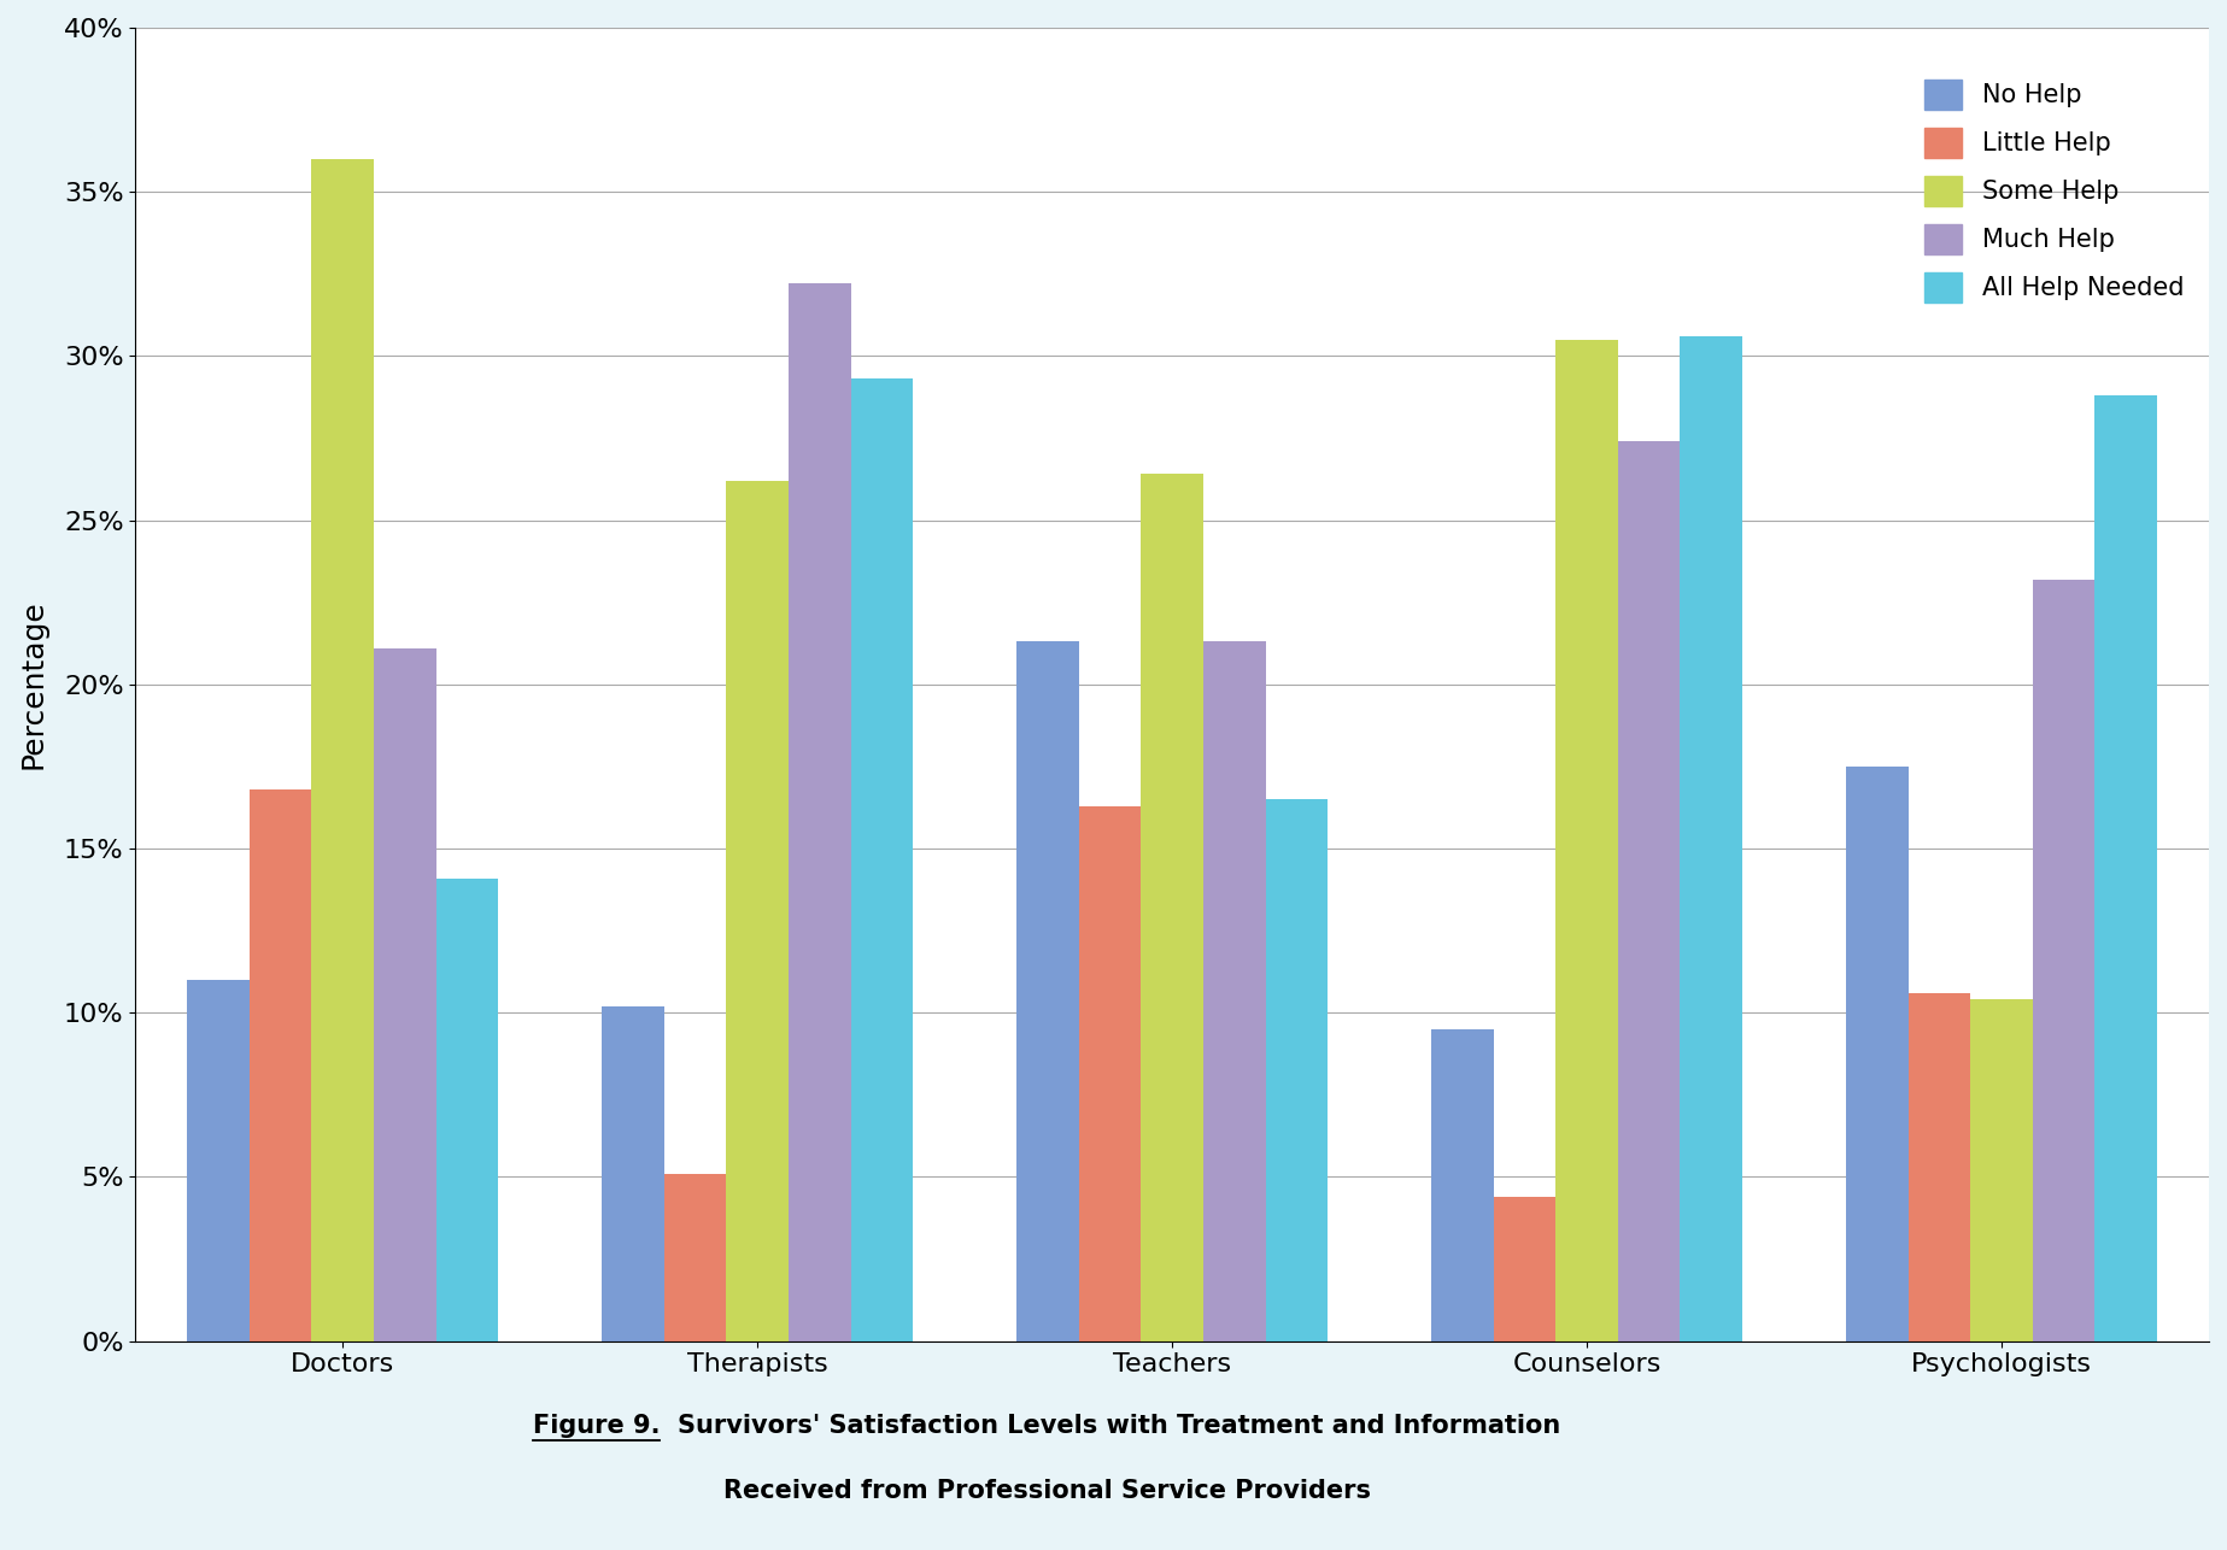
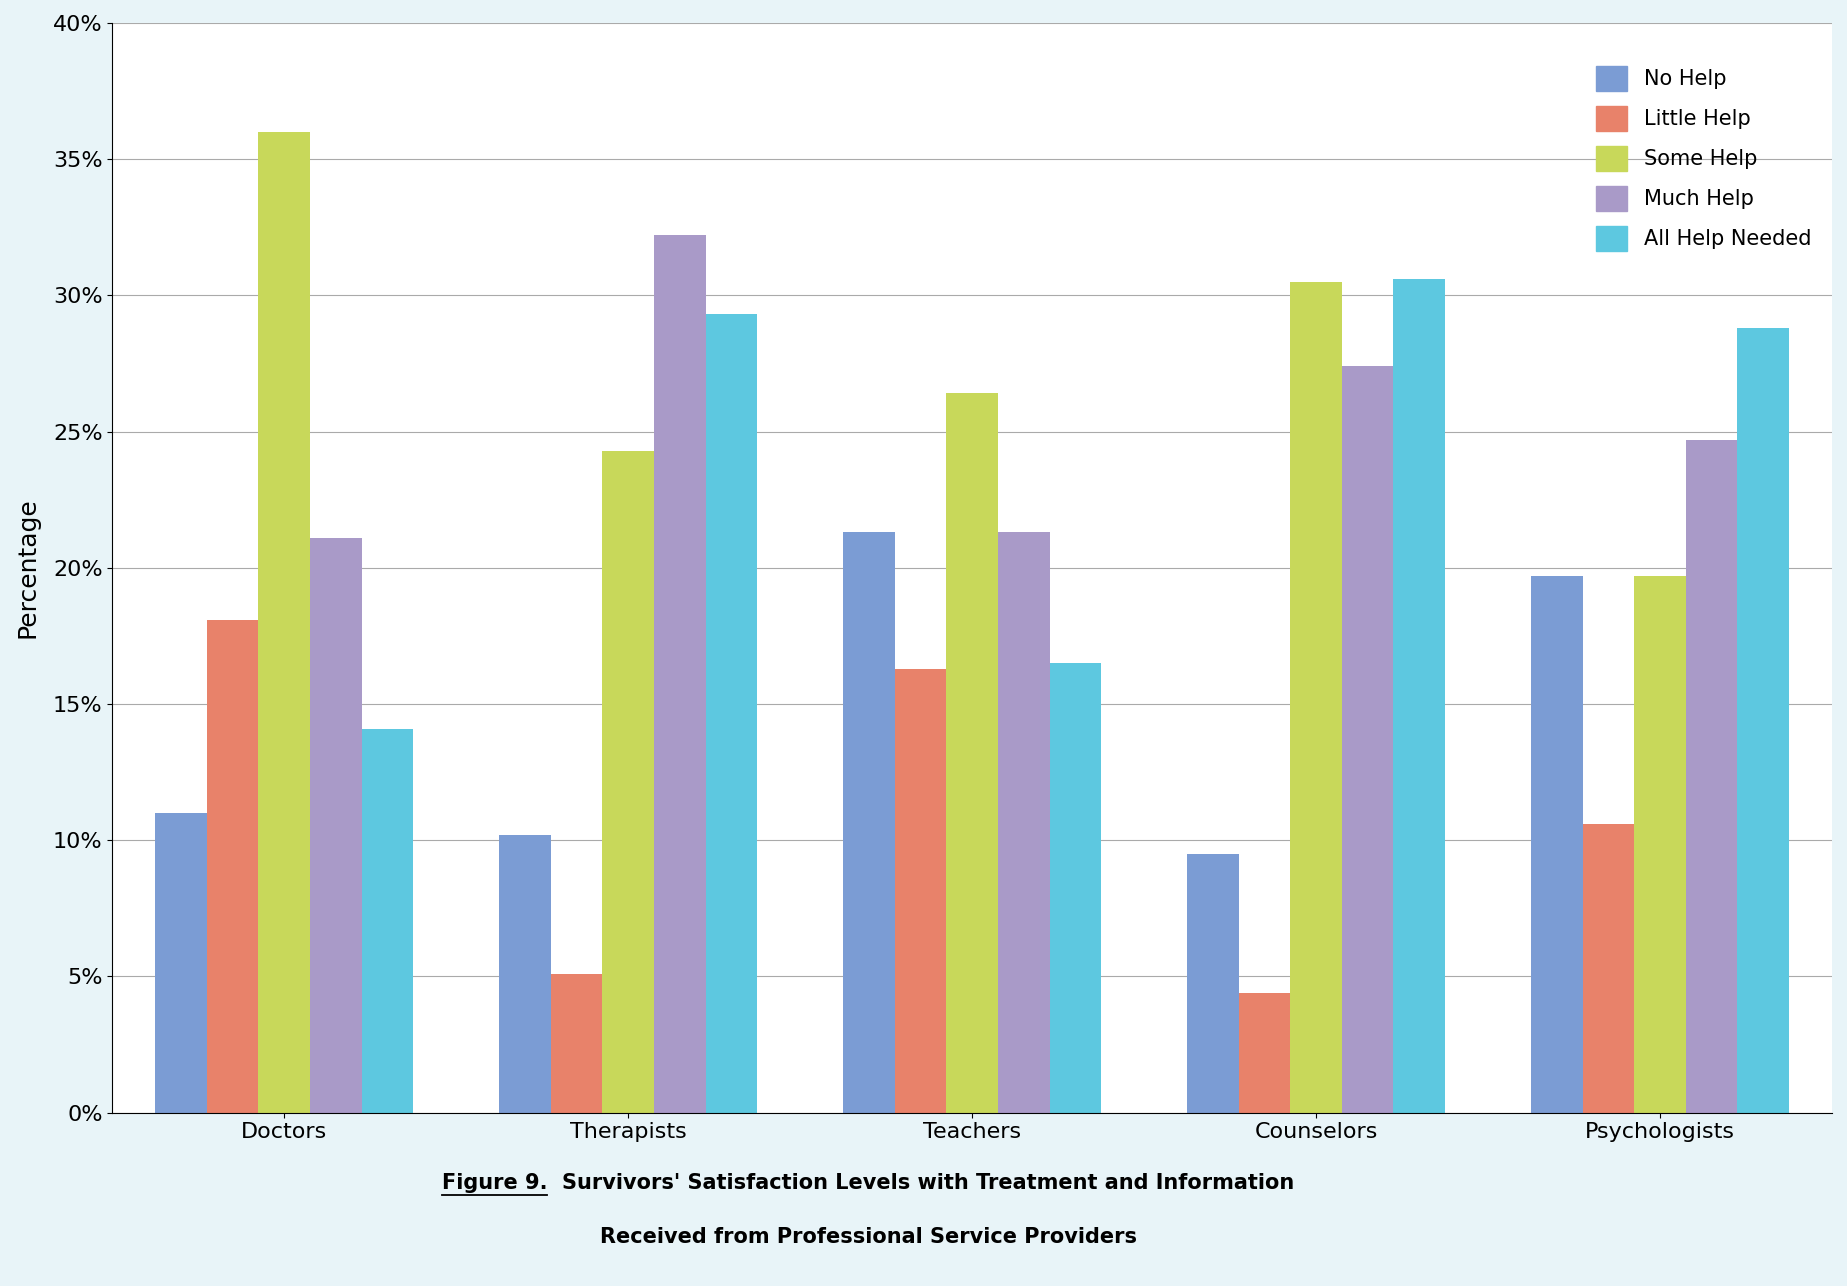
Little Help/Doctors: 16.8% -> 18.1%
Some Help/Therapists: 26.2% -> 24.3%
No Help/Psychologists: 17.5% -> 19.7%
Some Help/Psychologists: 10.4% -> 19.7%
Much Help/Psychologists: 23.2% -> 24.7%
